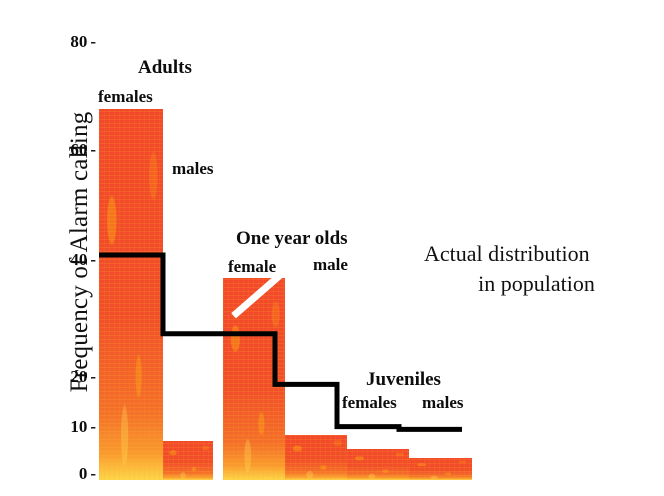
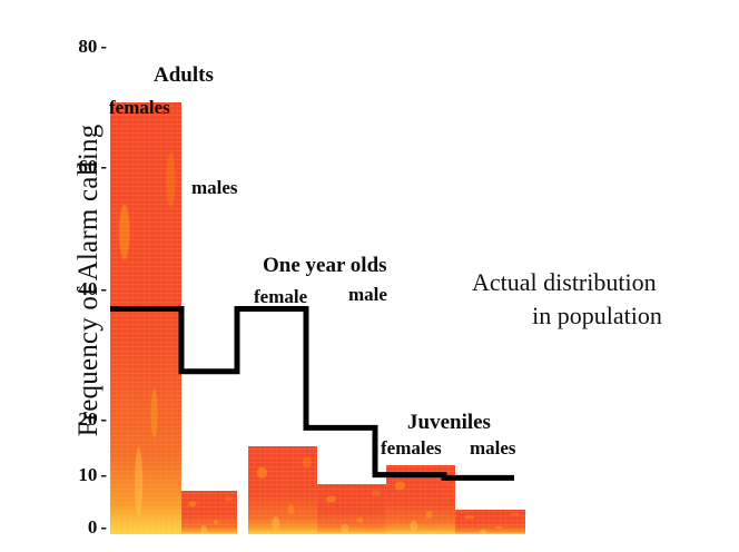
Actual distribution in population/Adults females: 66 -> 69
Frequency of Alarm calling/Adults females: 40 -> 36
Actual distribution in population/One year olds female: 36 -> 14
Frequency of Alarm calling/One year olds female: 26 -> 36
Actual distribution in population/Juveniles females: 6 -> 11
